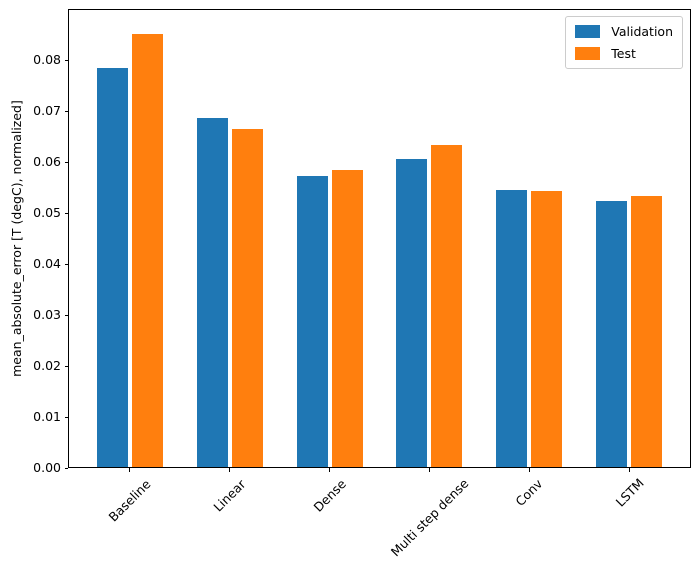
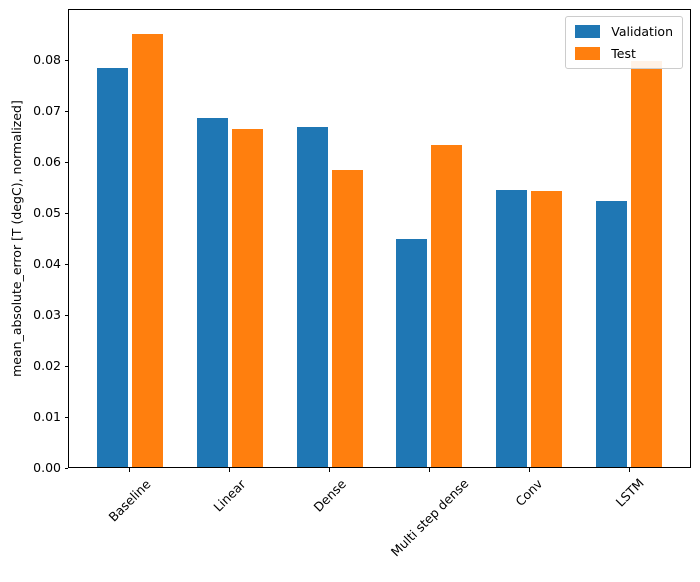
Validation/Dense: 0.057 -> 0.067
Validation/Multi step dense: 0.061 -> 0.045
Test/LSTM: 0.053 -> 0.080
